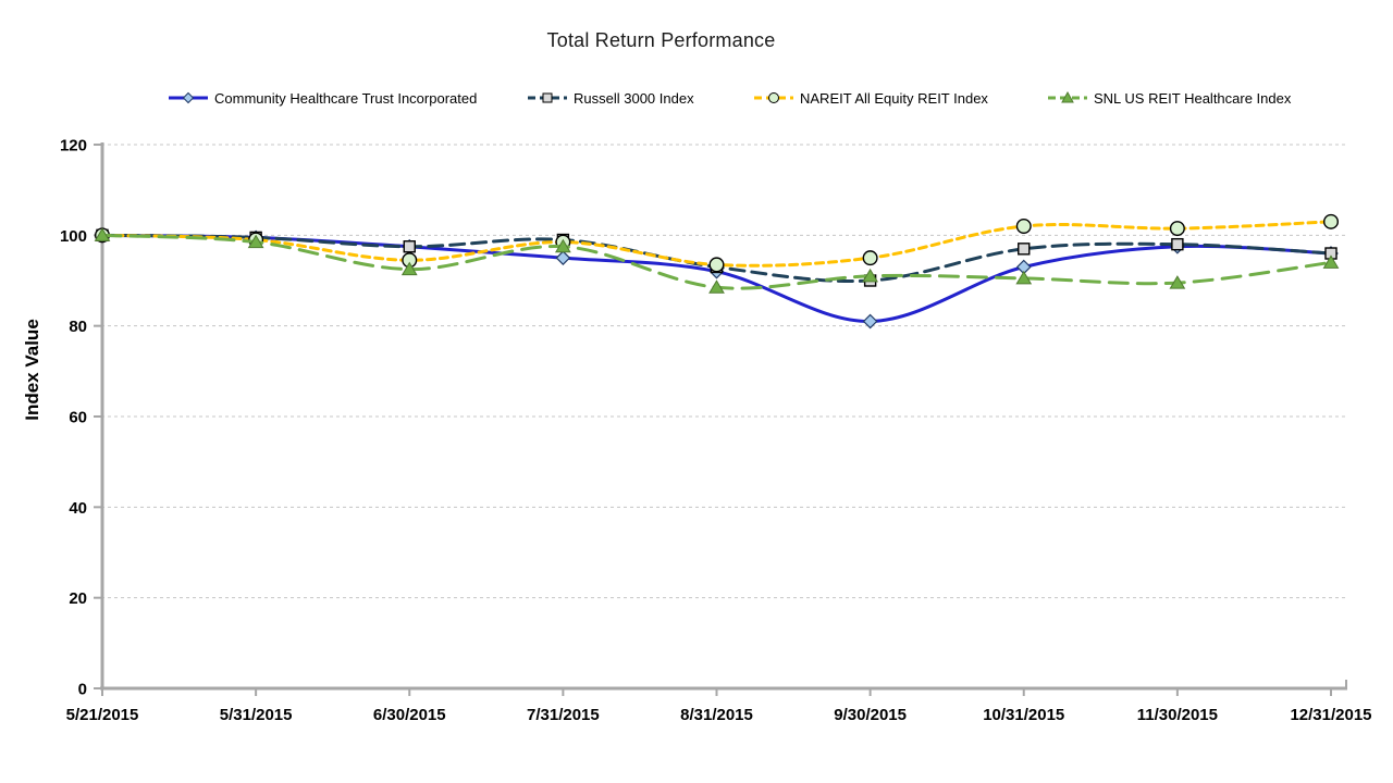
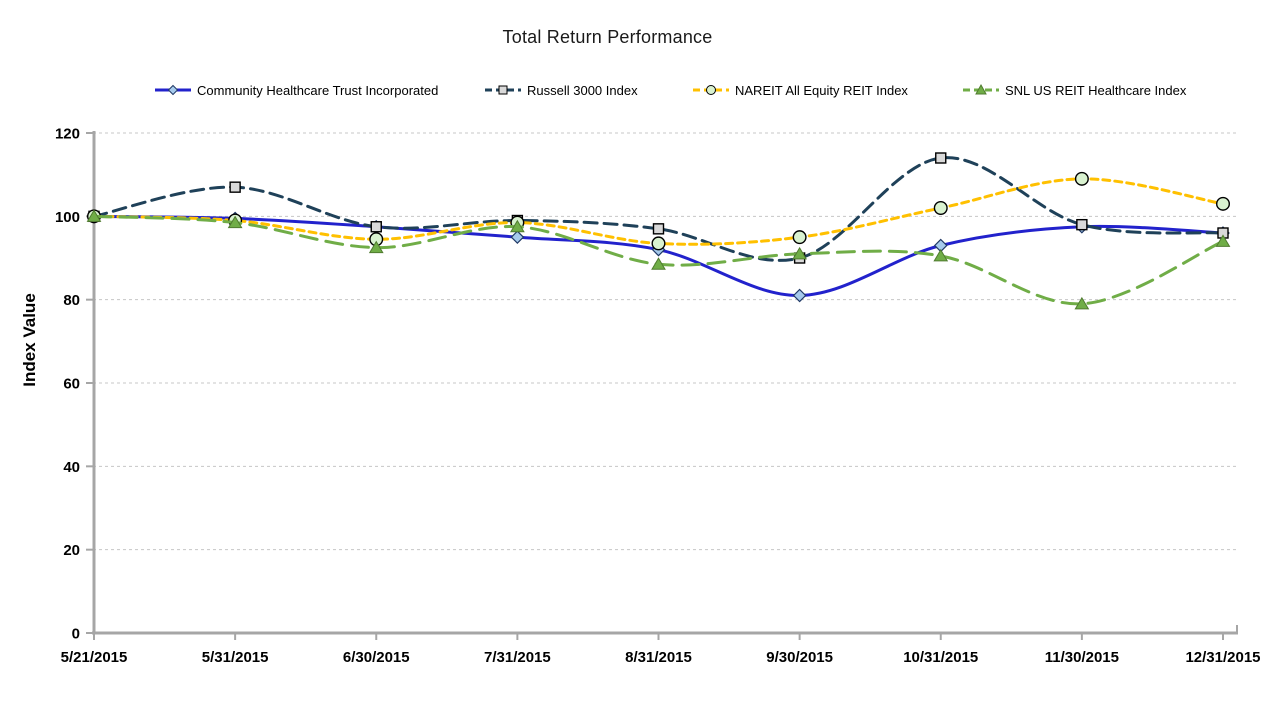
Russell 3000 Index/5/31/2015: 100 -> 107
Russell 3000 Index/8/31/2015: 93 -> 97
Russell 3000 Index/10/31/2015: 97 -> 114
NAREIT All Equity REIT Index/11/30/2015: 102 -> 109
SNL US REIT Healthcare Index/11/30/2015: 90 -> 79
